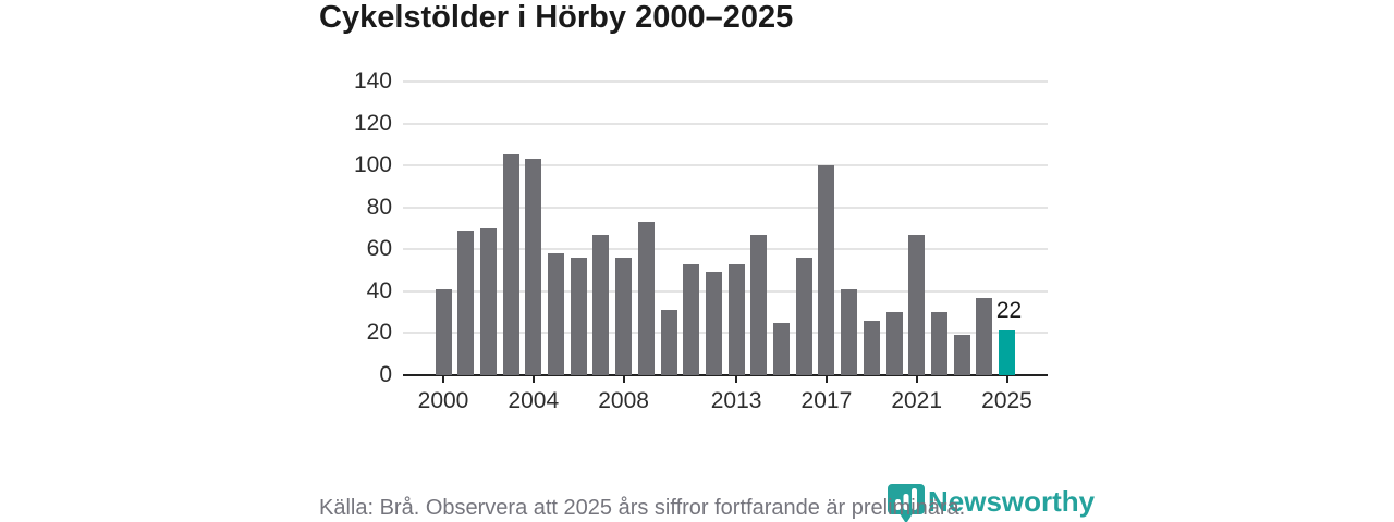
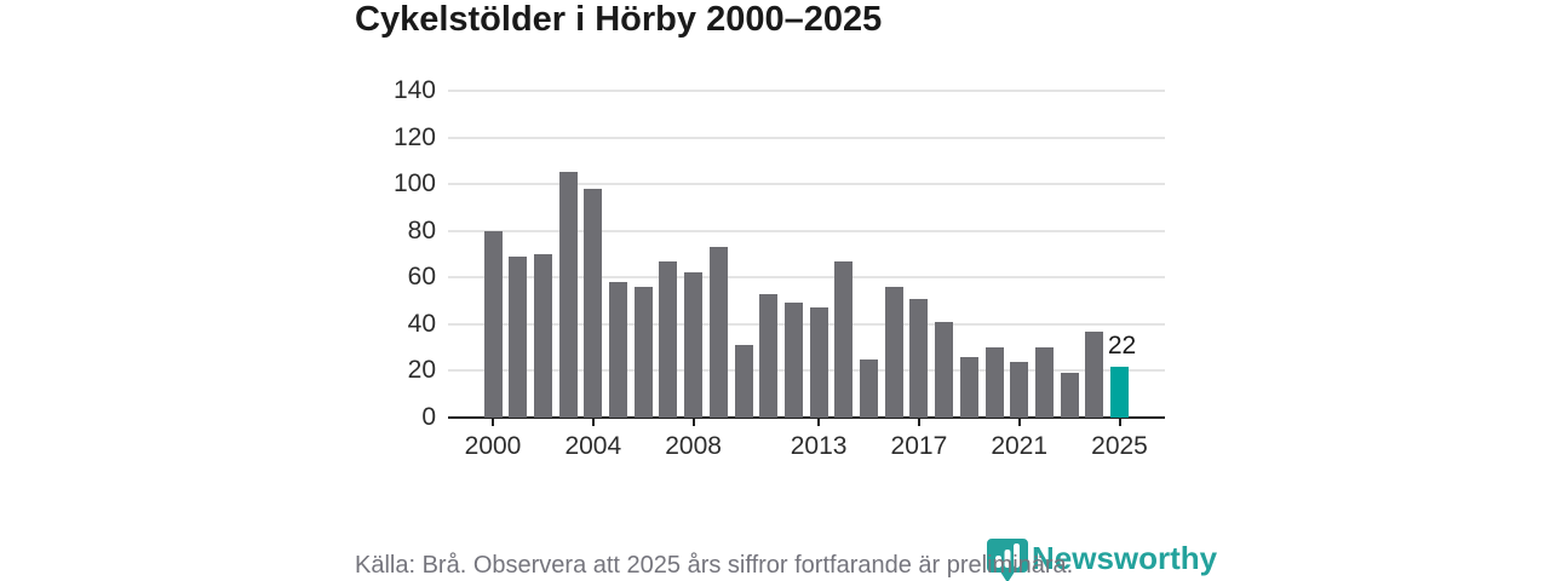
2000: 41 -> 80
2004: 103 -> 98
2008: 56 -> 62
2013: 53 -> 47
2017: 100 -> 51
2021: 67 -> 24
